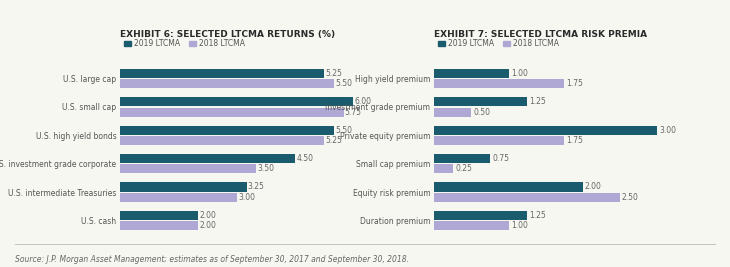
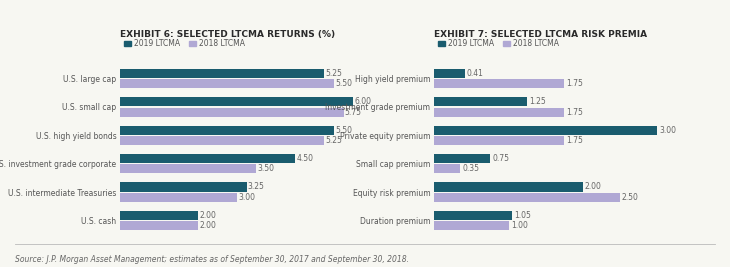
EXHIBIT 7: SELECTED LTCMA RISK PREMIA/2019 LTCMA/High yield premium: 1.00 -> 0.41
EXHIBIT 7: SELECTED LTCMA RISK PREMIA/2018 LTCMA/Investment grade premium: 0.50 -> 1.75
EXHIBIT 7: SELECTED LTCMA RISK PREMIA/2018 LTCMA/Small cap premium: 0.25 -> 0.35
EXHIBIT 7: SELECTED LTCMA RISK PREMIA/2019 LTCMA/Duration premium: 1.25 -> 1.05
